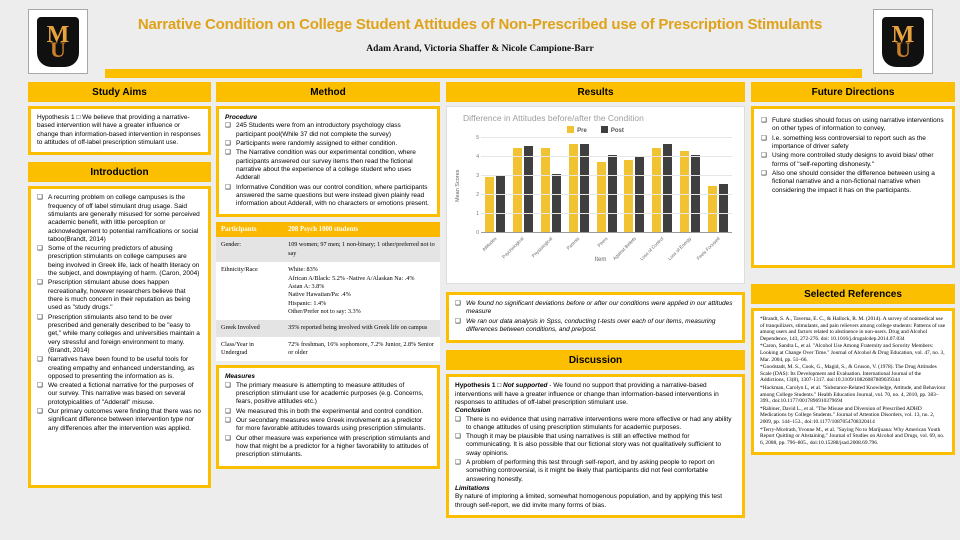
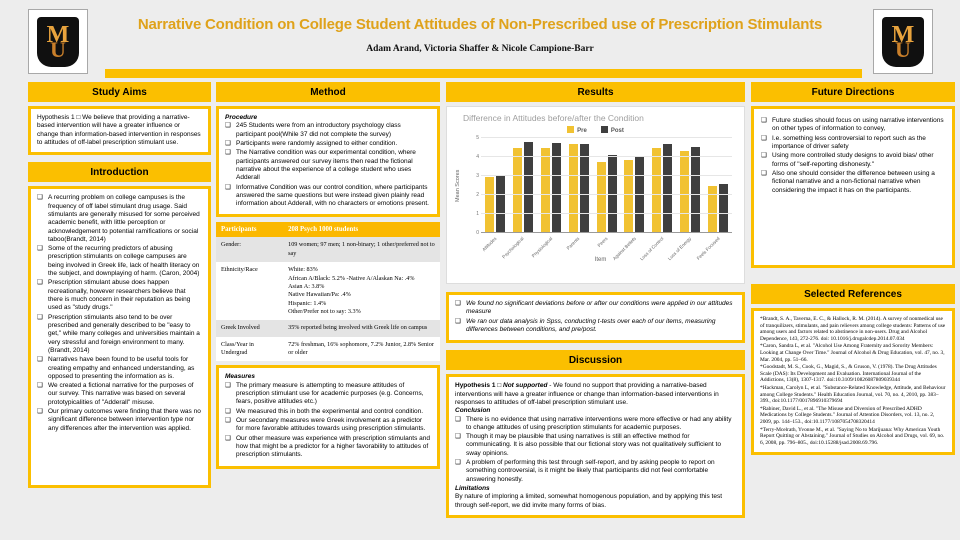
Post/Psychological: 4.6 -> 4.8
Post/Physiological: 3.1 -> 4.8
Post/Loss of Energy: 4.1 -> 4.5
